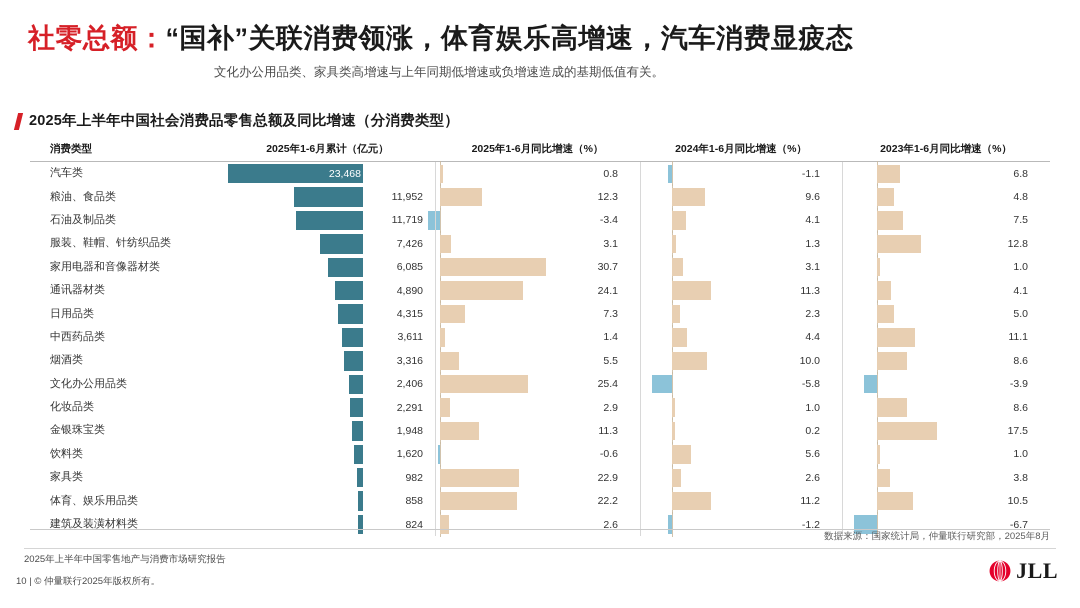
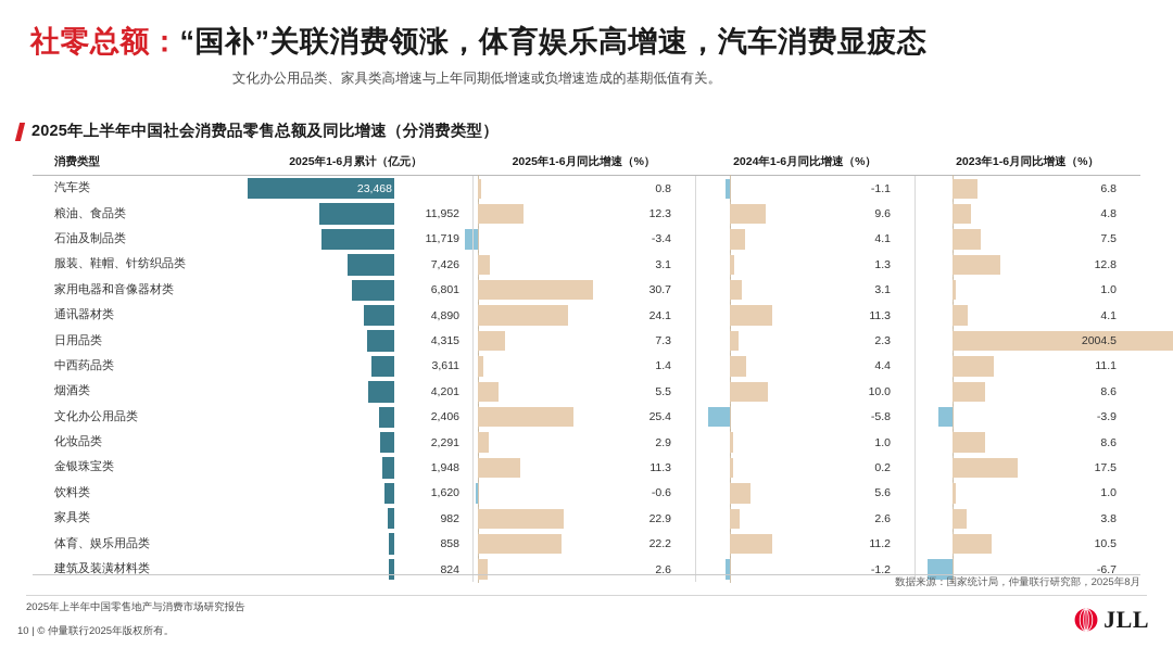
2025年1-6月累计（亿元）/家用电器和音像器材类: 6,085 -> 6,801
2023年1-6月同比增速（%）/日用品类: 5.0 -> 2004.5
2025年1-6月累计（亿元）/烟酒类: 3,316 -> 4,201
